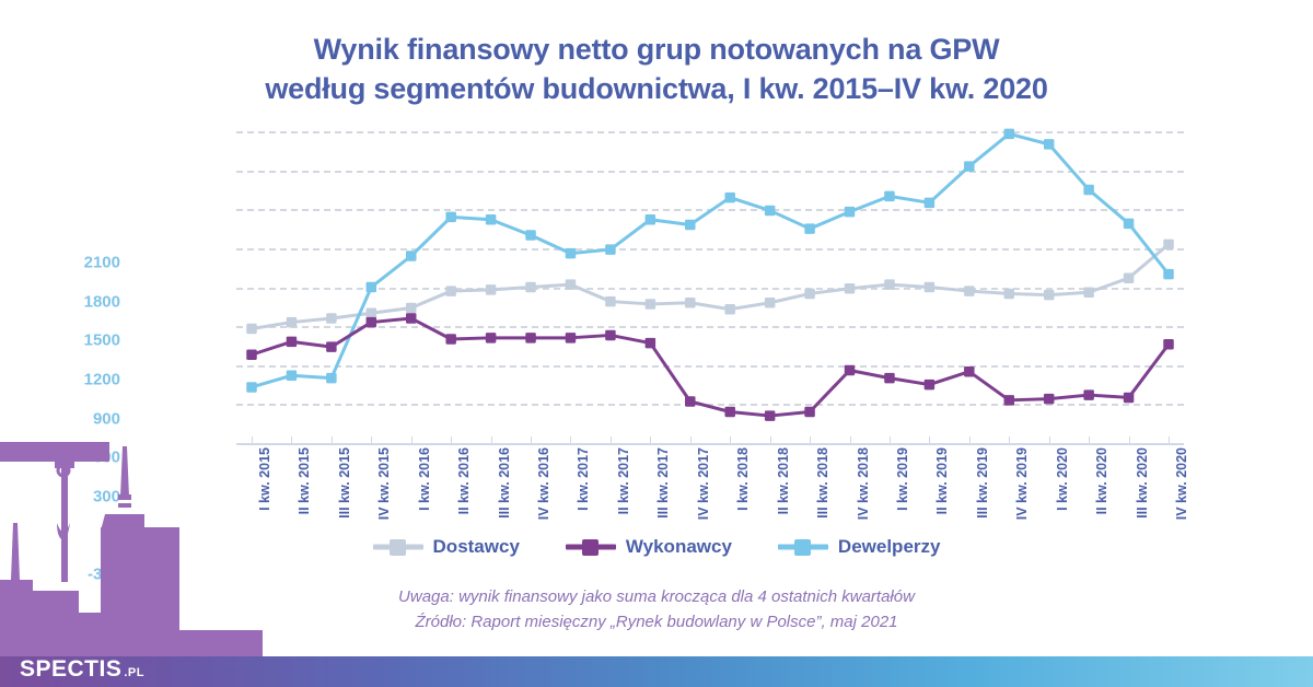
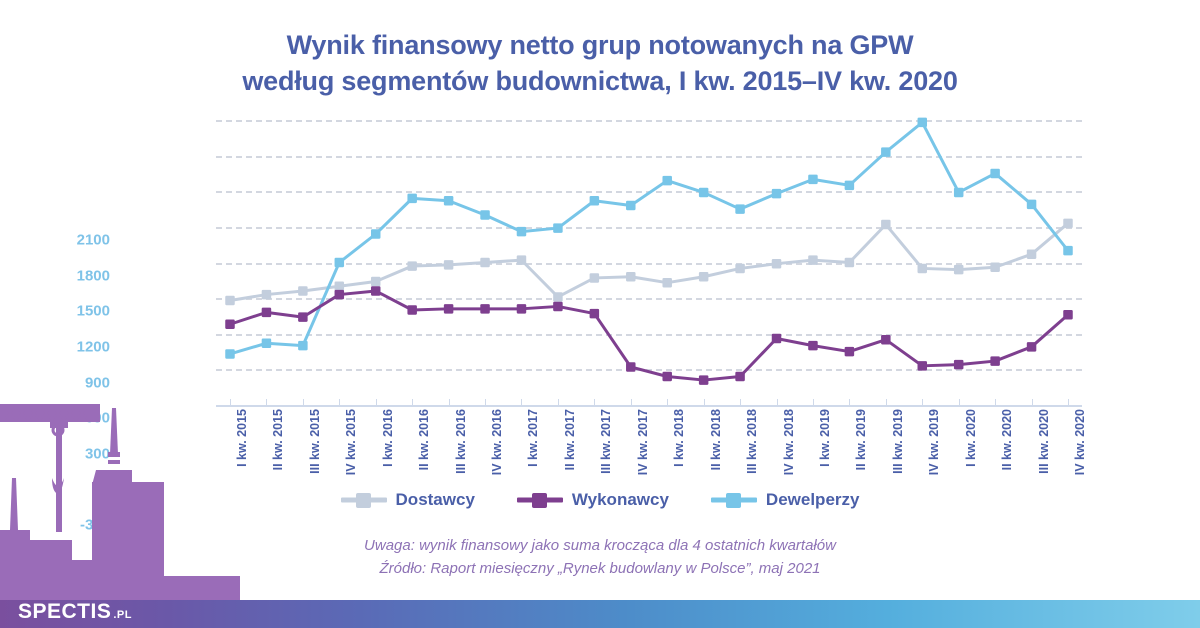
Dostawcy/II kw. 2017: 790 -> 610
Dostawcy/III kw. 2019: 870 -> 1220
Dewelperzy/I kw. 2020: 2000 -> 1490
Wykonawcy/III kw. 2020: 50 -> 190
